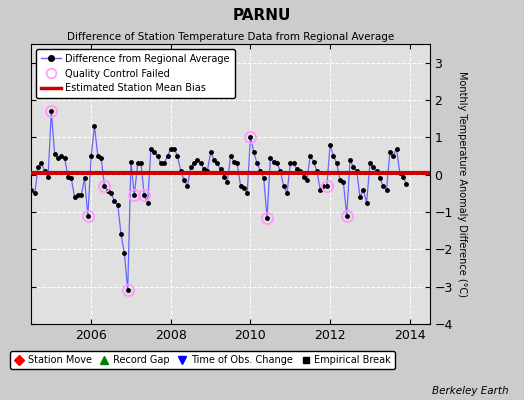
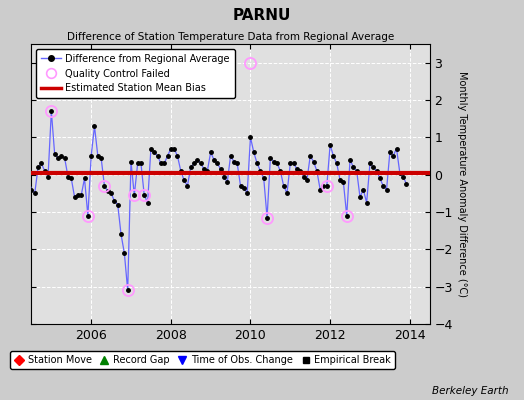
Quality Control Failed/2010: 1.00 -> 3.00
